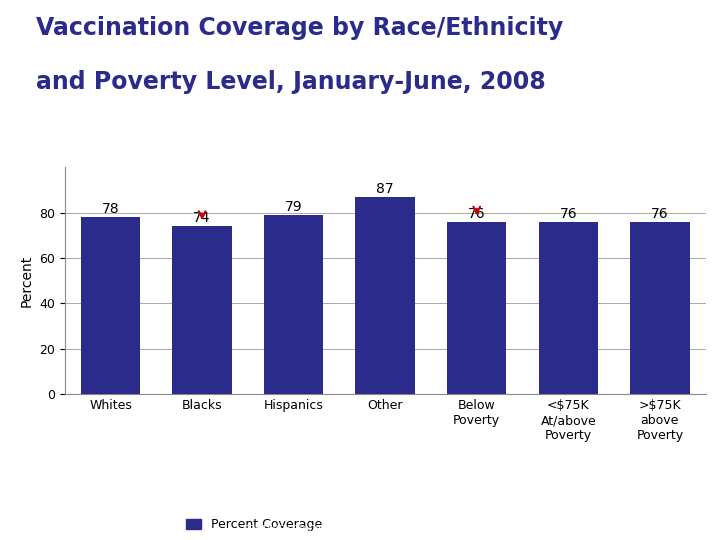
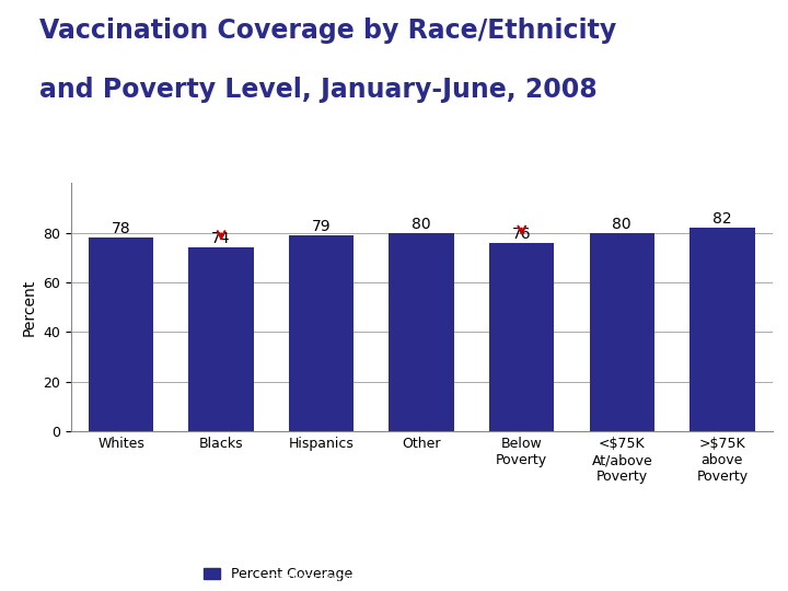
Other: 87 -> 80
<$75K At/above Poverty: 76 -> 80
>$75K above Poverty: 76 -> 82
